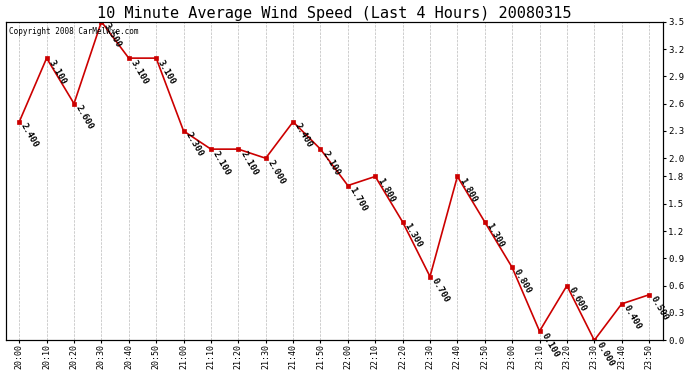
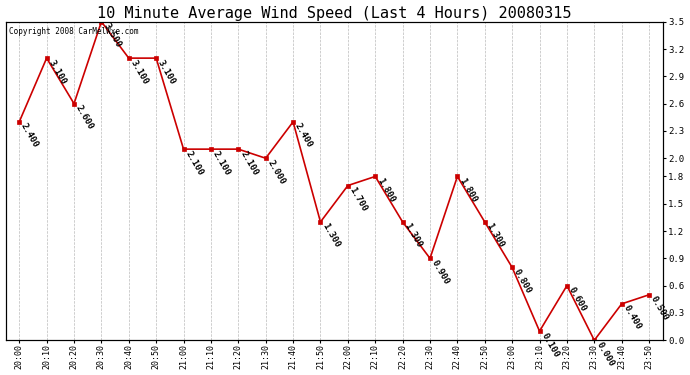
21:00: 2.300 -> 2.100
21:50: 2.100 -> 1.300
22:30: 0.700 -> 0.900
